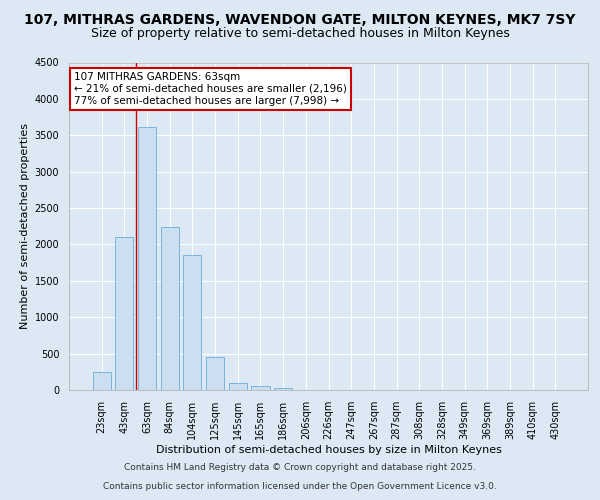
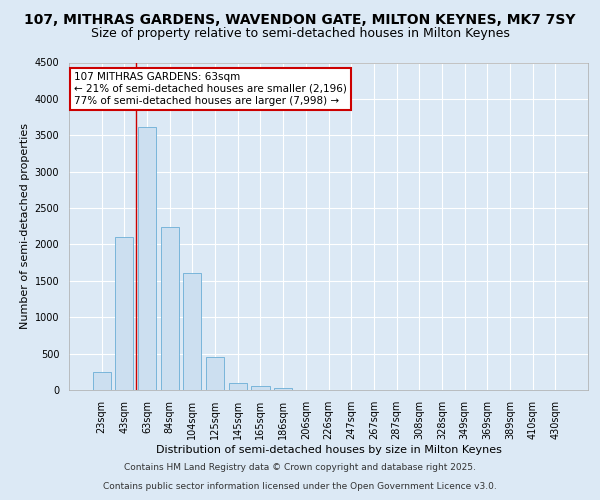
104sqm: 1860 -> 1610
